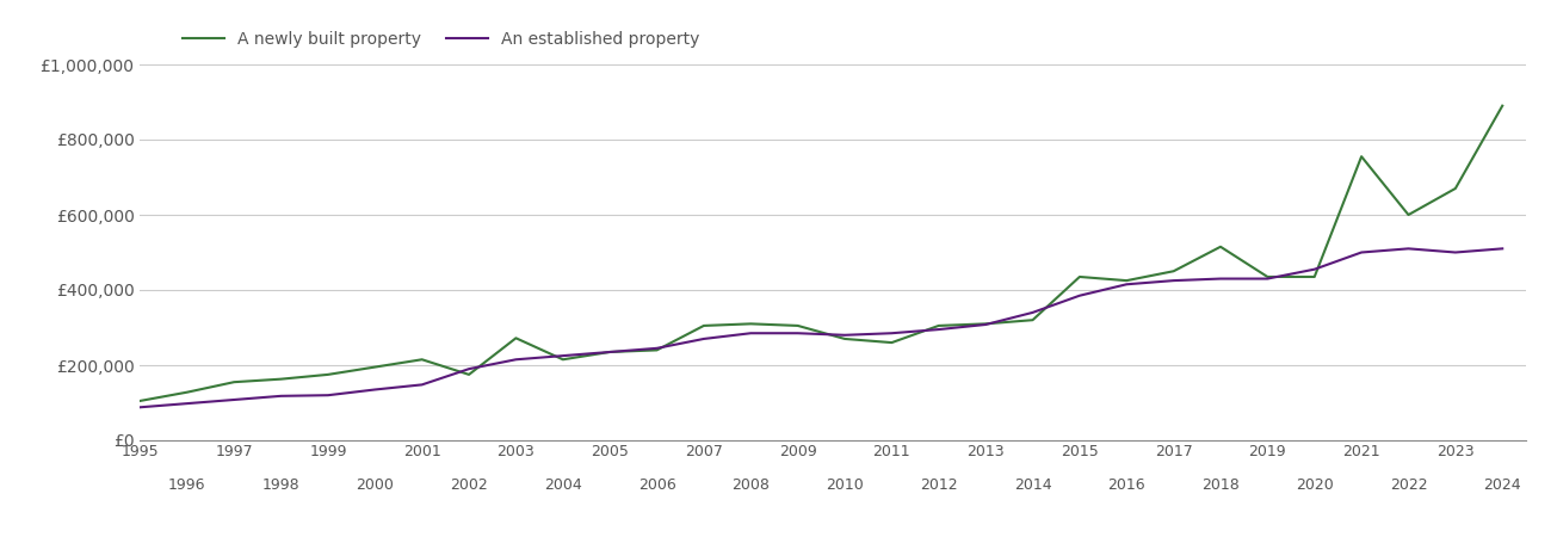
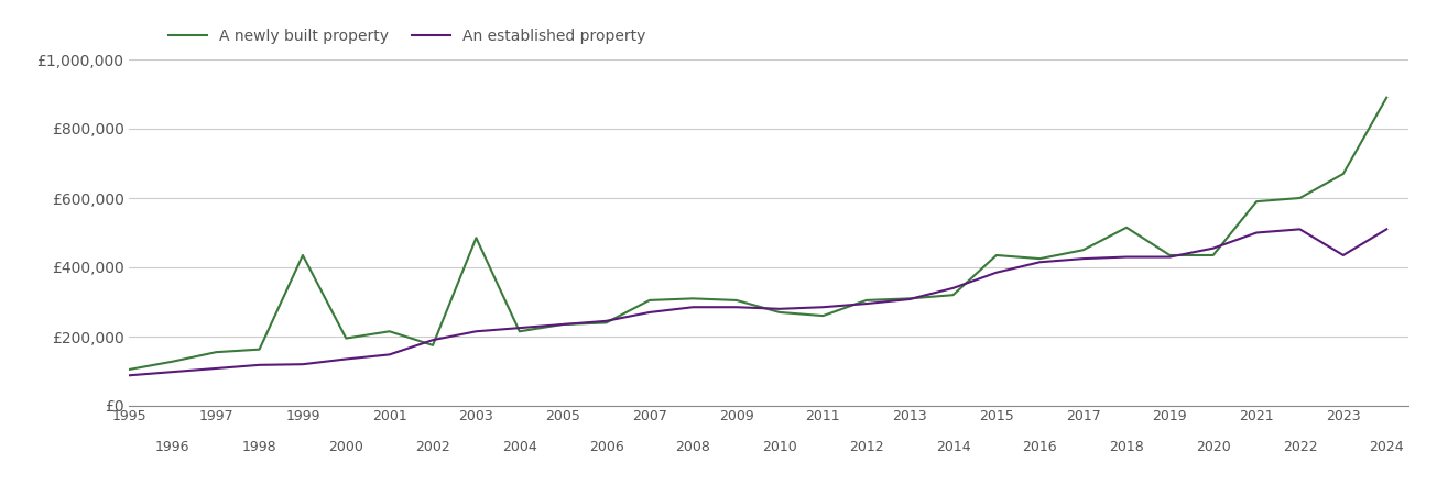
A newly built property/1999: £175,000 -> £435,000
A newly built property/2003: £272,000 -> £485,000
A newly built property/2021: £755,000 -> £590,000
An established property/2023: £500,000 -> £435,000
